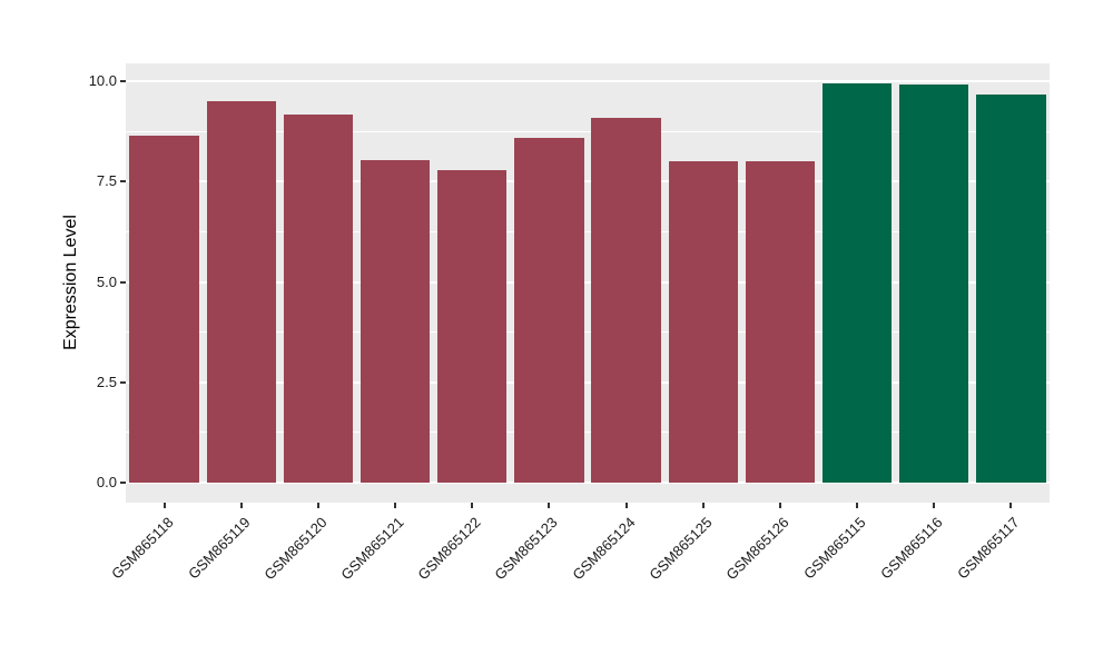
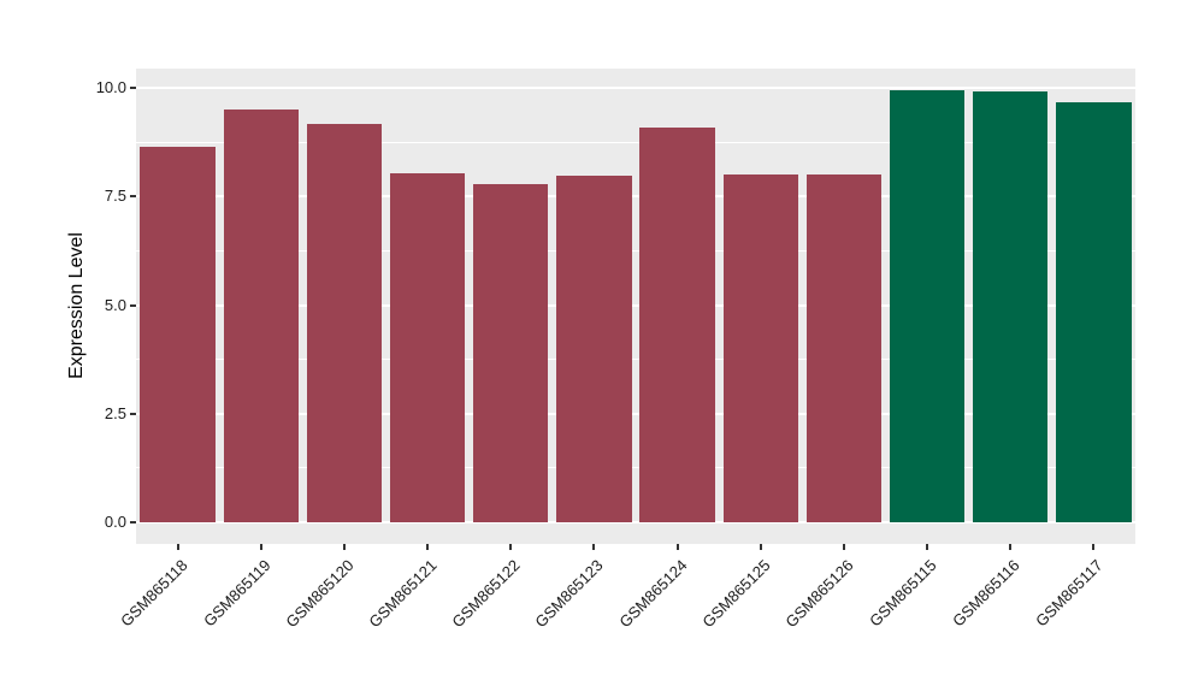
GSM865123: 8.6 -> 8.0
